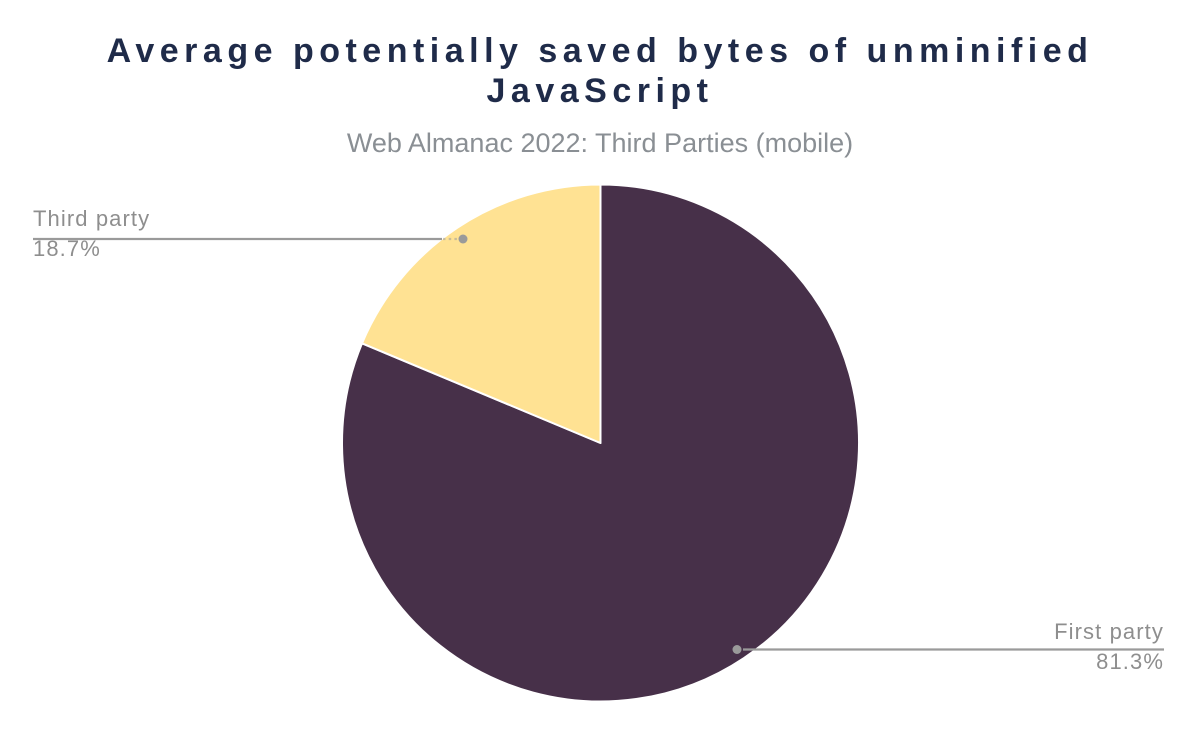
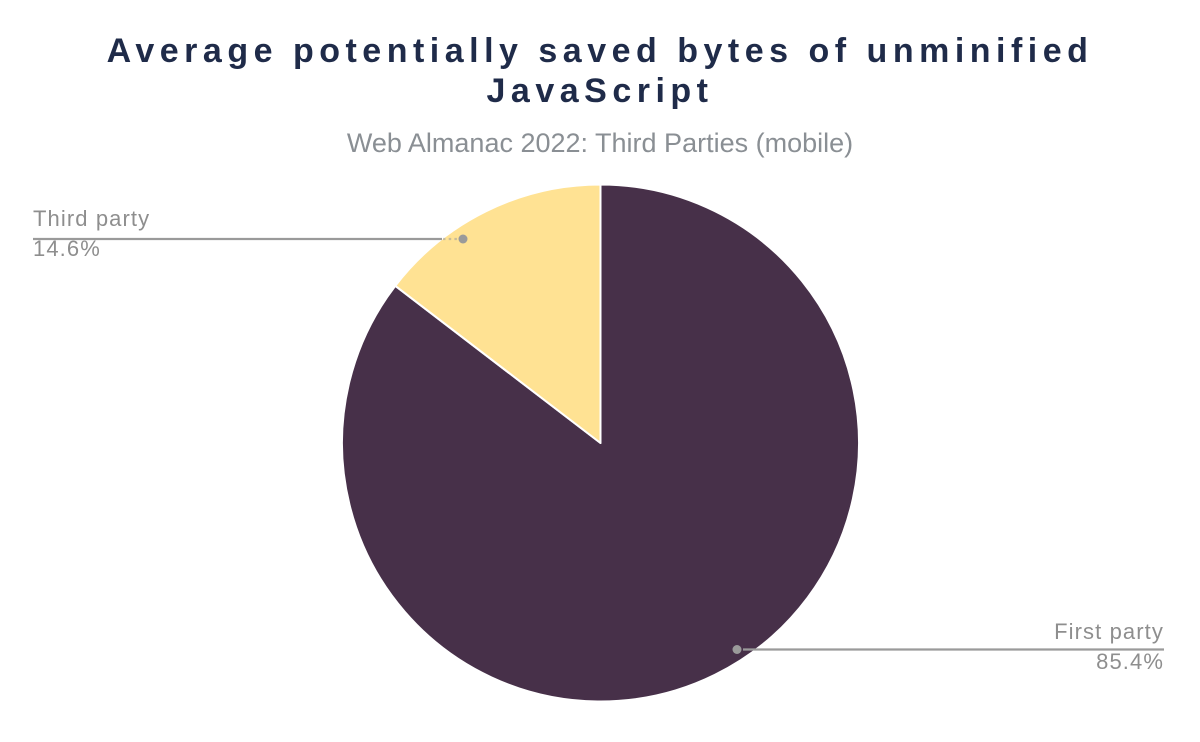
First party: 81.3% -> 85.4%
Third party: 18.7% -> 14.6%
